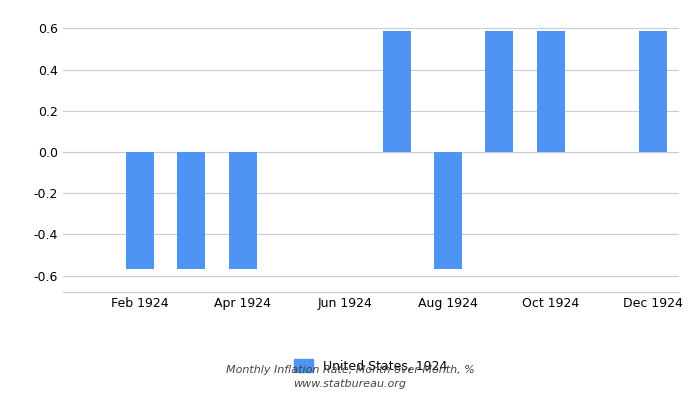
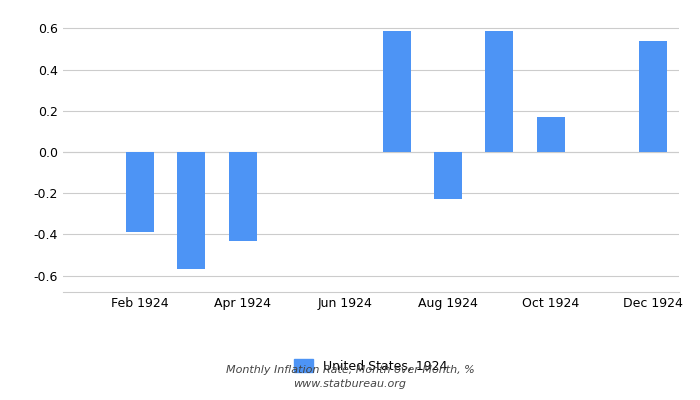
Feb 1924: -0.57 -> -0.39
Apr 1924: -0.57 -> -0.43
Aug 1924: -0.57 -> -0.23
Oct 1924: 0.59 -> 0.17
Dec 1924: 0.59 -> 0.54
